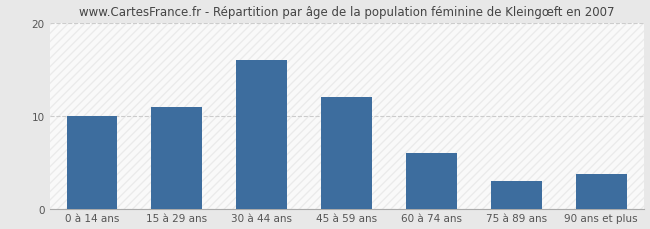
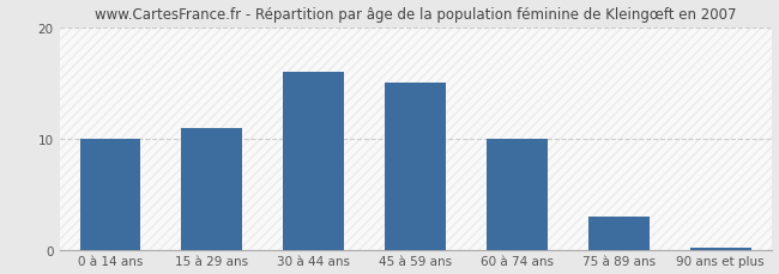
45 à 59 ans: 12.0 -> 15.0
60 à 74 ans: 6.0 -> 10.0
90 ans et plus: 3.8 -> 0.2
